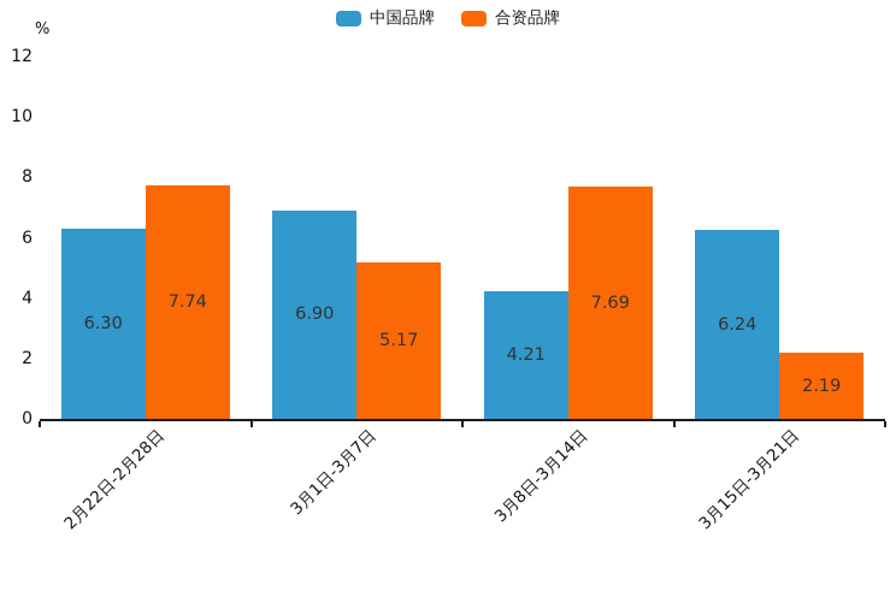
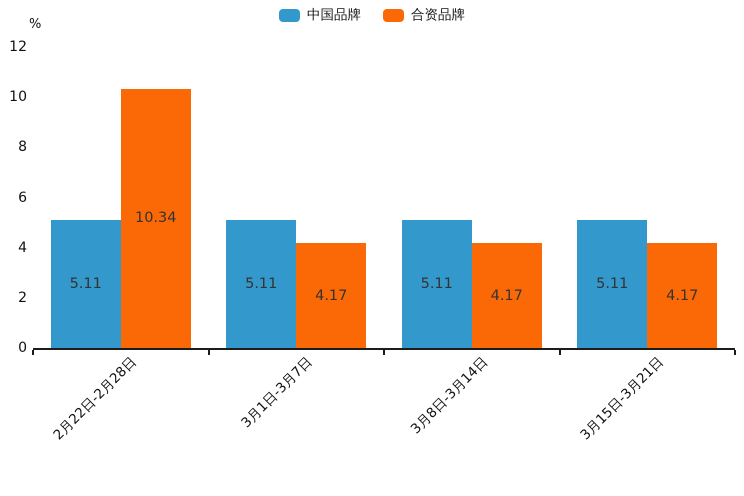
中国品牌/2月22日-2月28日: 6.30 -> 5.11
合资品牌/2月22日-2月28日: 7.74 -> 10.34
中国品牌/3月1日-3月7日: 6.90 -> 5.11
合资品牌/3月1日-3月7日: 5.17 -> 4.17
中国品牌/3月8日-3月14日: 4.21 -> 5.11
合资品牌/3月8日-3月14日: 7.69 -> 4.17
中国品牌/3月15日-3月21日: 6.24 -> 5.11
合资品牌/3月15日-3月21日: 2.19 -> 4.17
